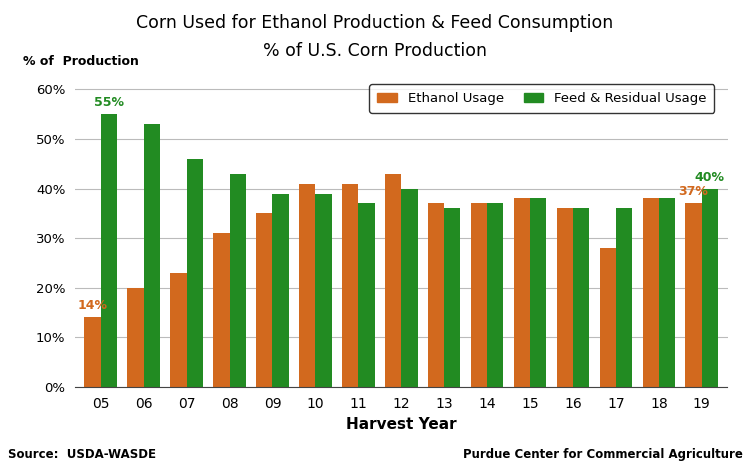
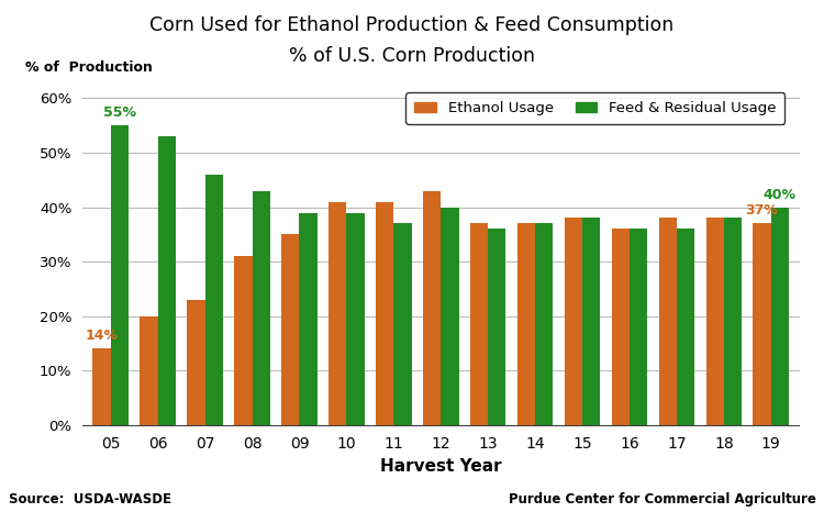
Ethanol Usage/17: 28% -> 38%
